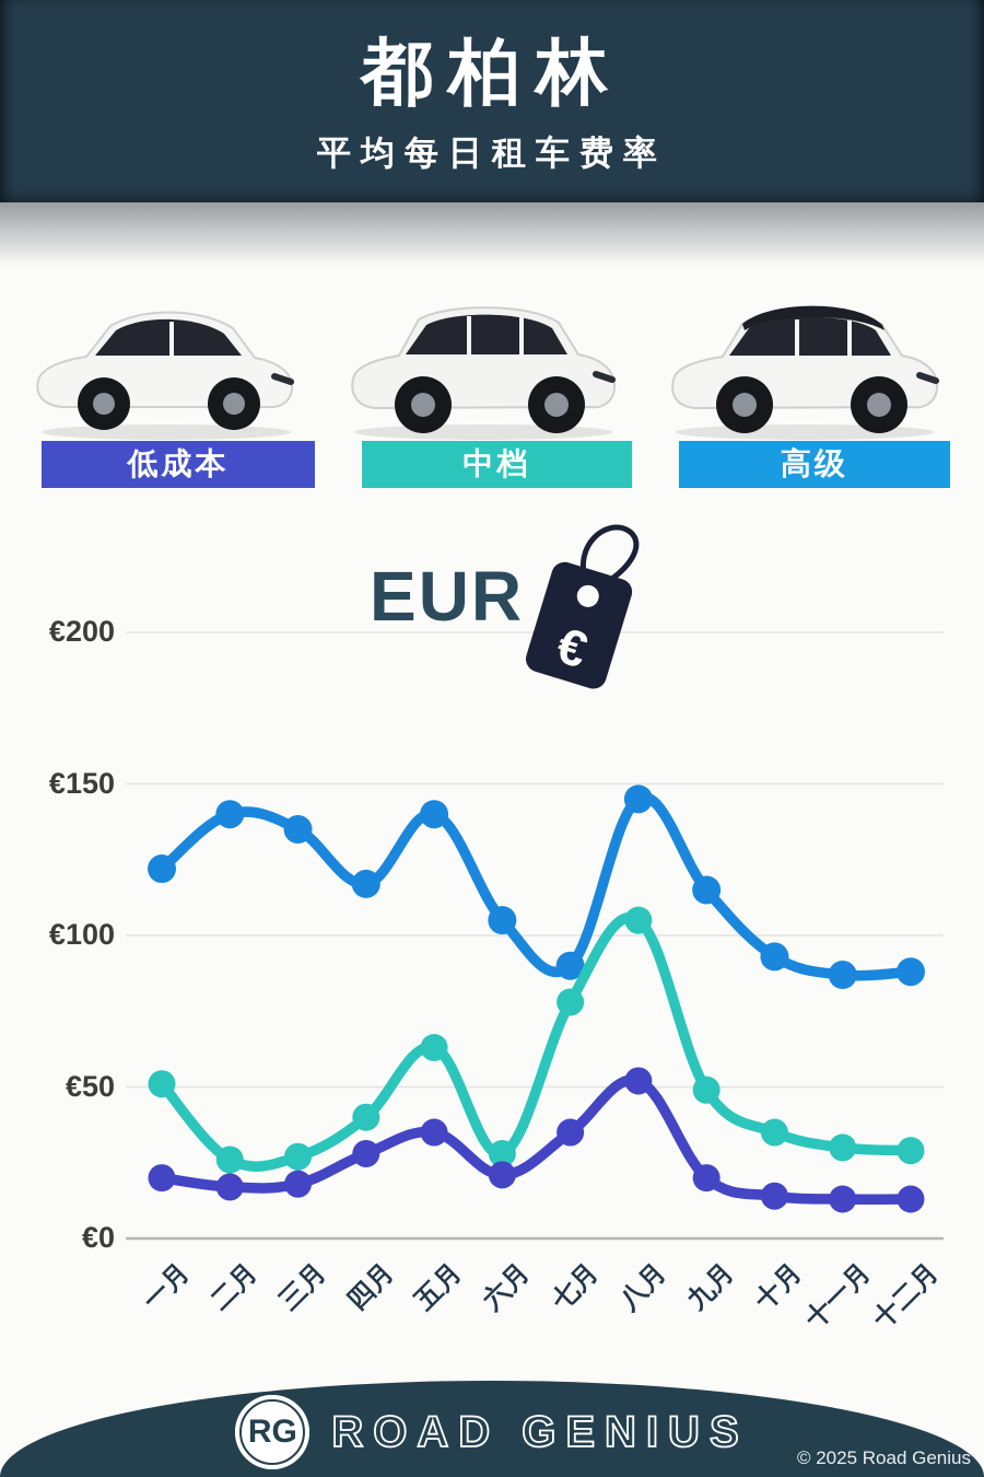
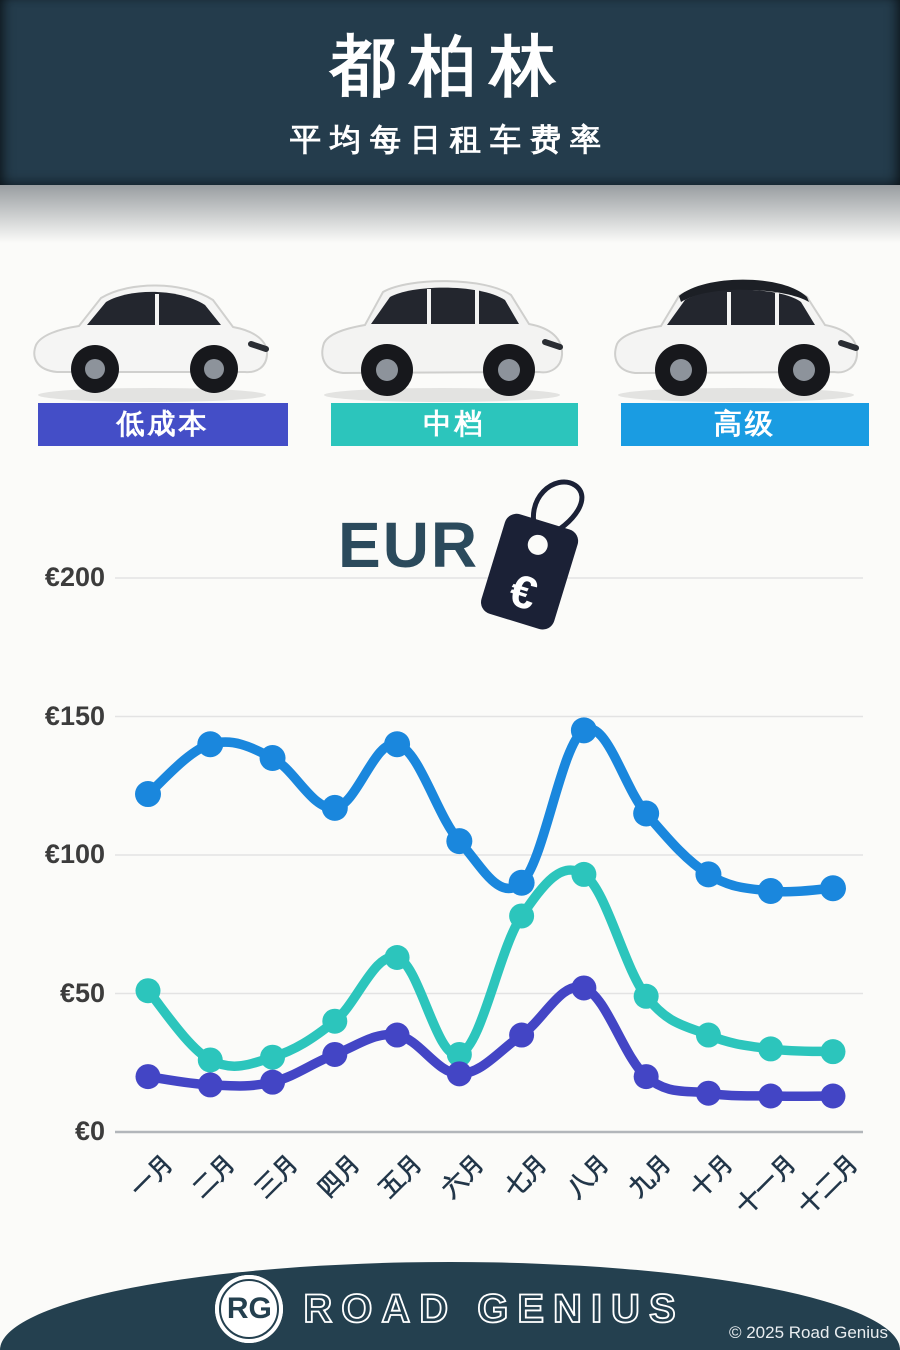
中档/八月: €105 -> €93
